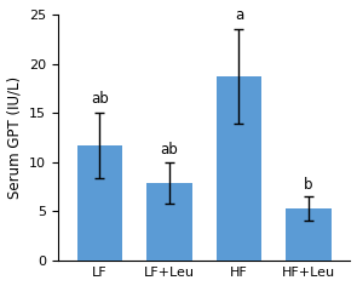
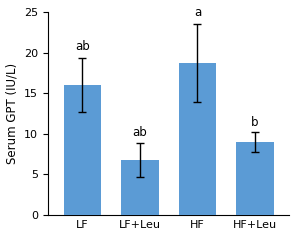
LF: 11.7 -> 16.0
LF+Leu: 7.9 -> 6.8
HF+Leu: 5.3 -> 9.0
